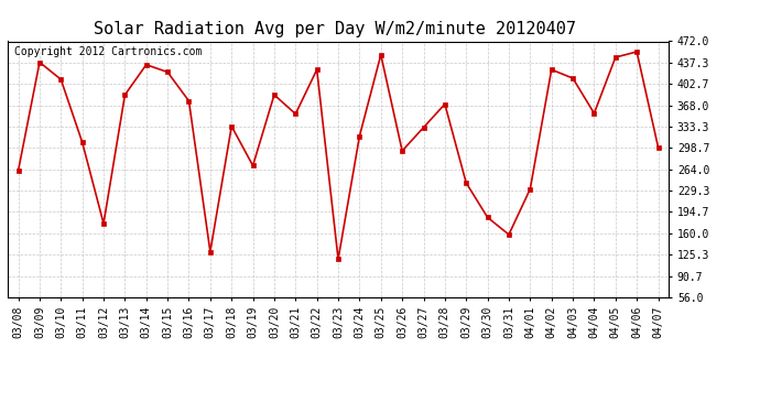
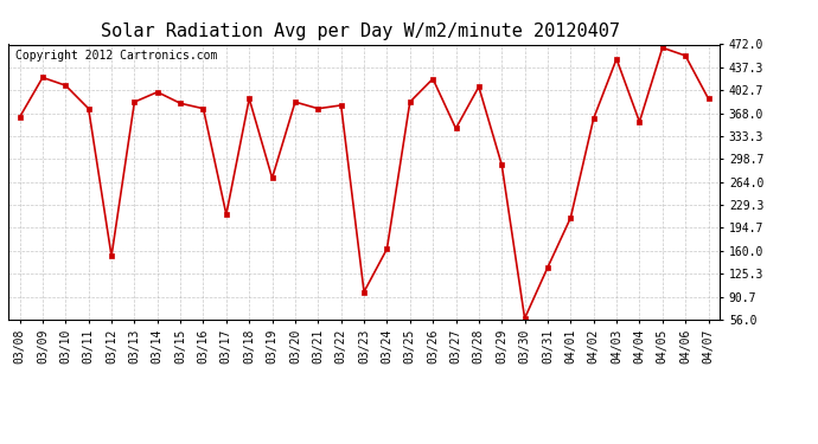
03/08: 262 -> 362
03/09: 438 -> 422
03/11: 308 -> 375
03/12: 176 -> 152
03/14: 434 -> 400
03/15: 422 -> 383
03/17: 130 -> 215
03/18: 334 -> 390
03/21: 354 -> 375
03/22: 426 -> 380
03/23: 118 -> 98
03/24: 318 -> 163
03/25: 450 -> 385
03/26: 294 -> 420
03/27: 332 -> 345
03/28: 370 -> 408
03/29: 242 -> 290
03/30: 186 -> 58
03/31: 158 -> 135
04/01: 232 -> 210
04/02: 426 -> 360
04/03: 412 -> 450
04/05: 446 -> 467
04/07: 300 -> 390
